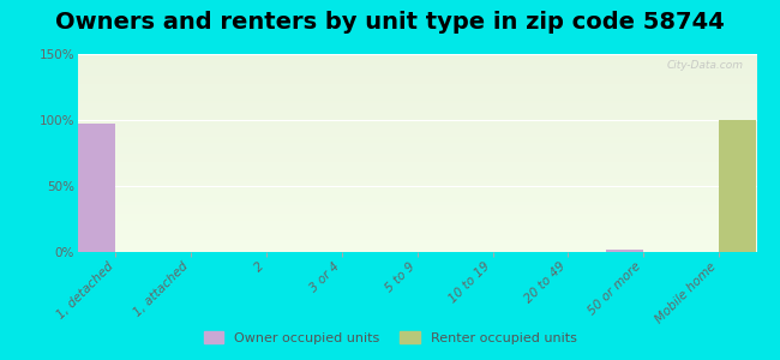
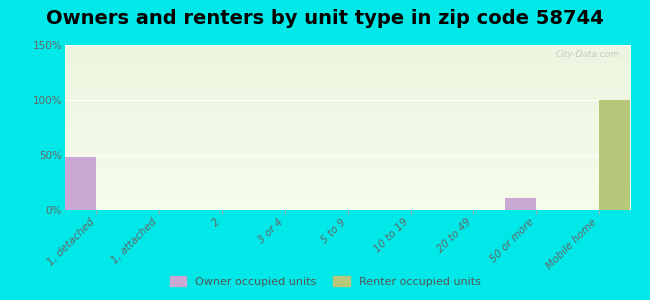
Owner occupied units/1, detached: 97% -> 48%
Owner occupied units/50 or more: 2% -> 11%
